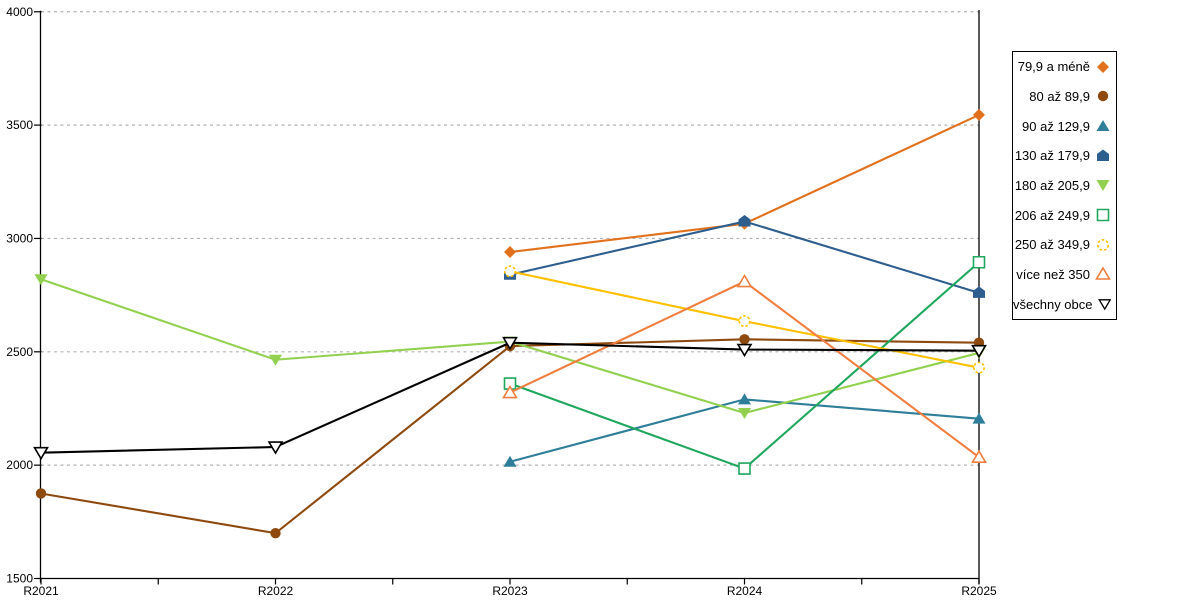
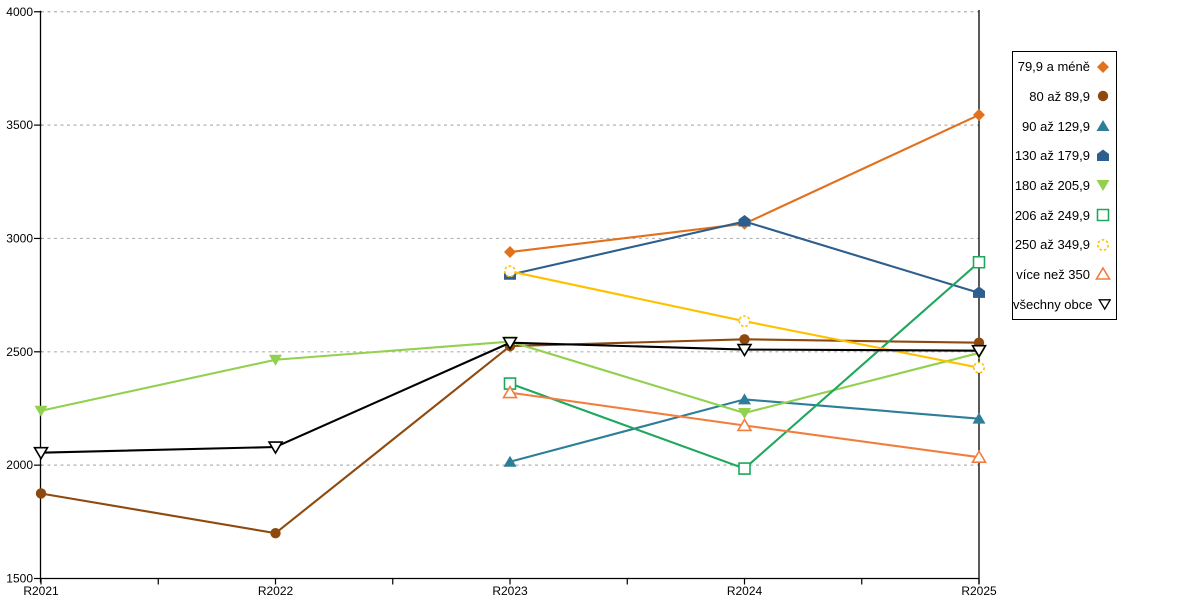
180 až 205,9/R2021: 2820 -> 2240
více než 350/R2024: 2810 -> 2180
